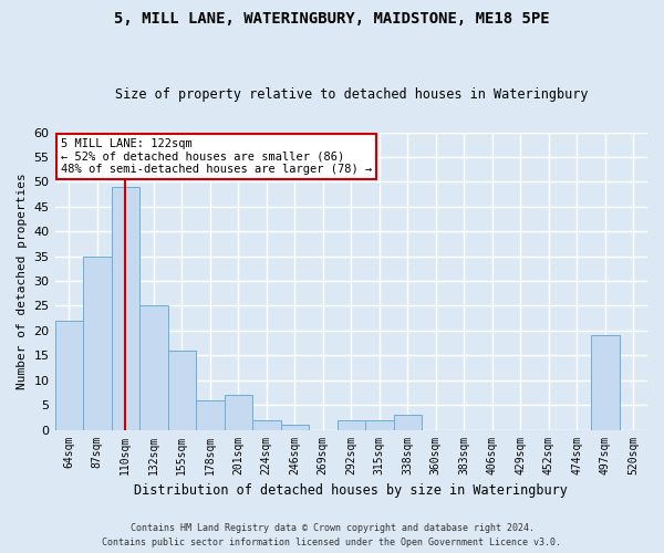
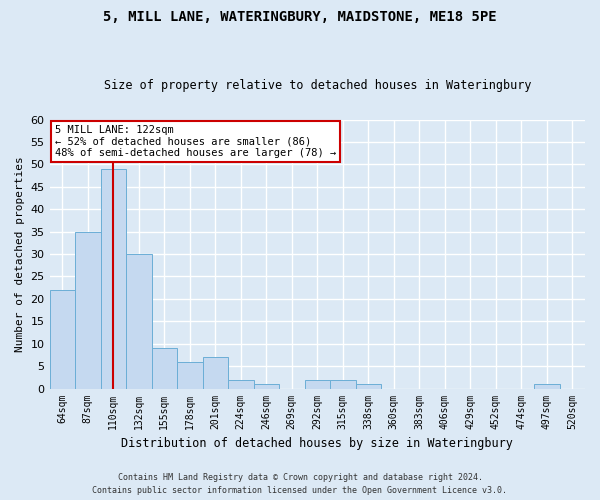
132sqm: 25 -> 30
155sqm: 16 -> 9
338sqm: 3 -> 1
497sqm: 19 -> 1
